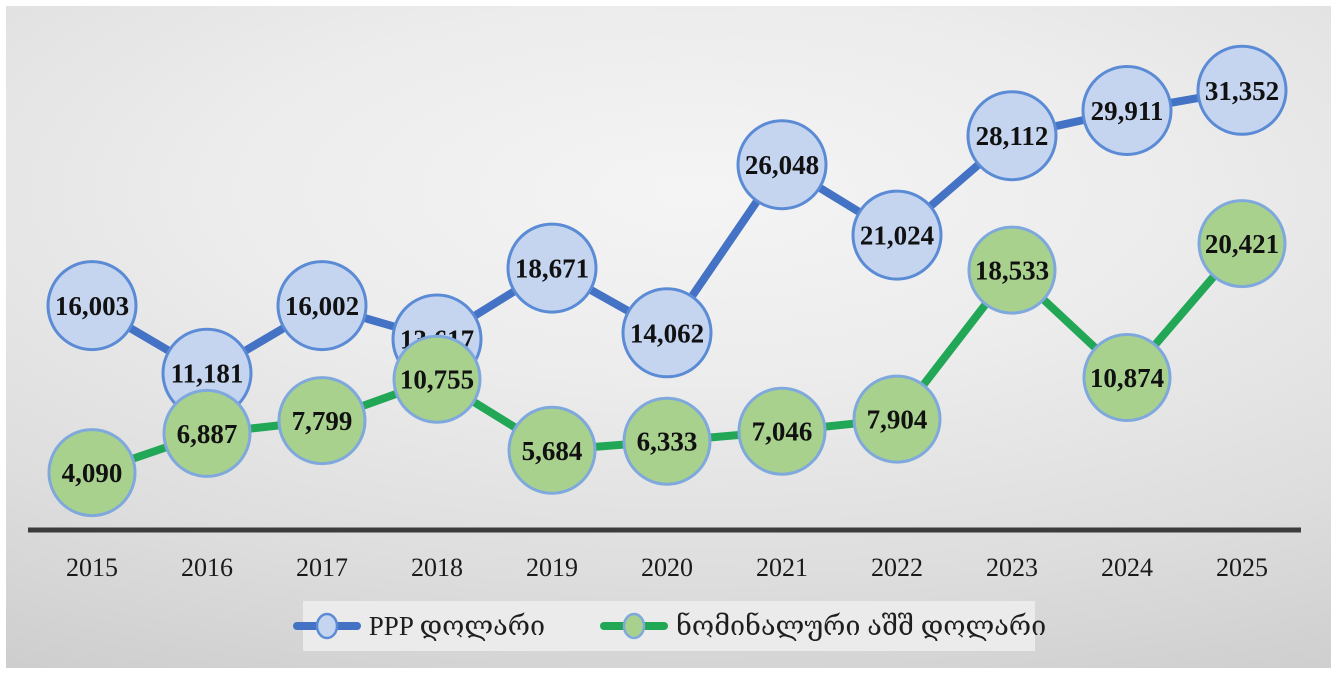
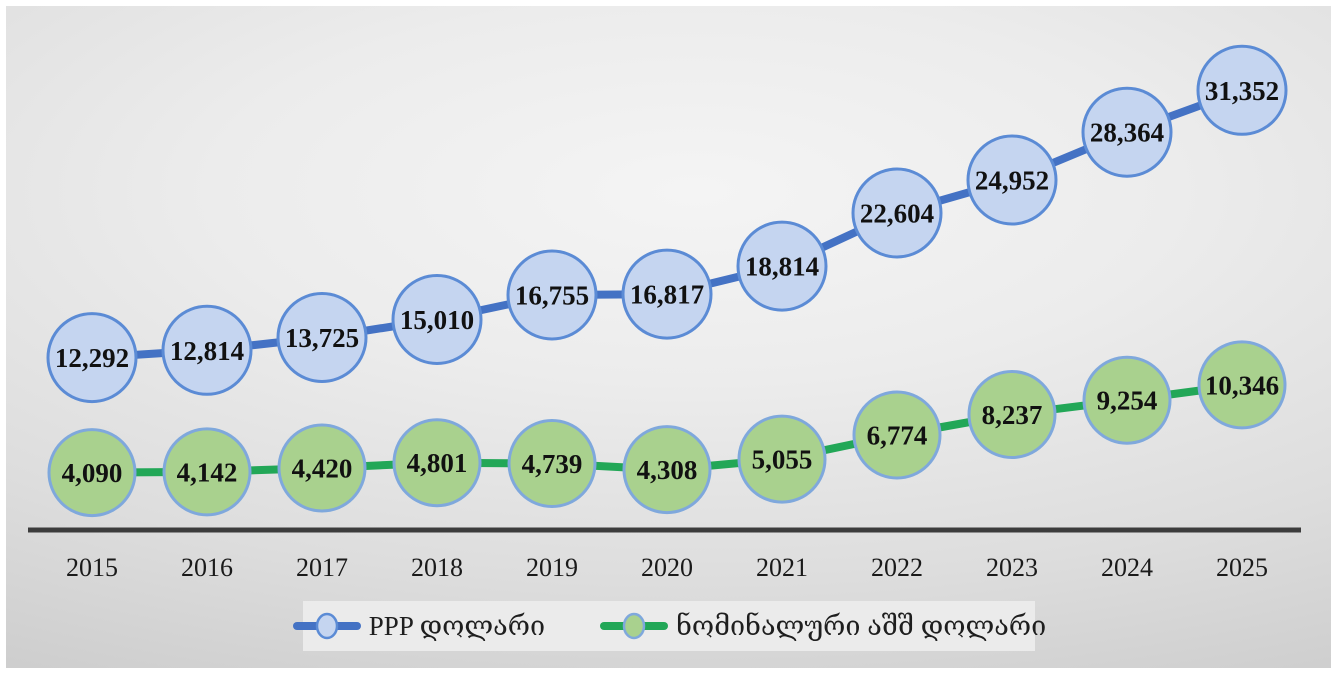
PPP დოლარი/2015: 16,003 -> 12,292
PPP დოლარი/2016: 11,181 -> 12,814
ნომინალური აშშ დოლარი/2016: 6,887 -> 4,142
PPP დოლარი/2017: 16,002 -> 13,725
ნომინალური აშშ დოლარი/2017: 7,799 -> 4,420
PPP დოლარი/2018: 13,617 -> 15,010
ნომინალური აშშ დოლარი/2018: 10,755 -> 4,801
PPP დოლარი/2019: 18,671 -> 16,755
ნომინალური აშშ დოლარი/2019: 5,684 -> 4,739
PPP დოლარი/2020: 14,062 -> 16,817
ნომინალური აშშ დოლარი/2020: 6,333 -> 4,308
PPP დოლარი/2021: 26,048 -> 18,814
ნომინალური აშშ დოლარი/2021: 7,046 -> 5,055
PPP დოლარი/2022: 21,024 -> 22,604
ნომინალური აშშ დოლარი/2022: 7,904 -> 6,774
PPP დოლარი/2023: 28,112 -> 24,952
ნომინალური აშშ დოლარი/2023: 18,533 -> 8,237
PPP დოლარი/2024: 29,911 -> 28,364
ნომინალური აშშ დოლარი/2024: 10,874 -> 9,254
ნომინალური აშშ დოლარი/2025: 20,421 -> 10,346
